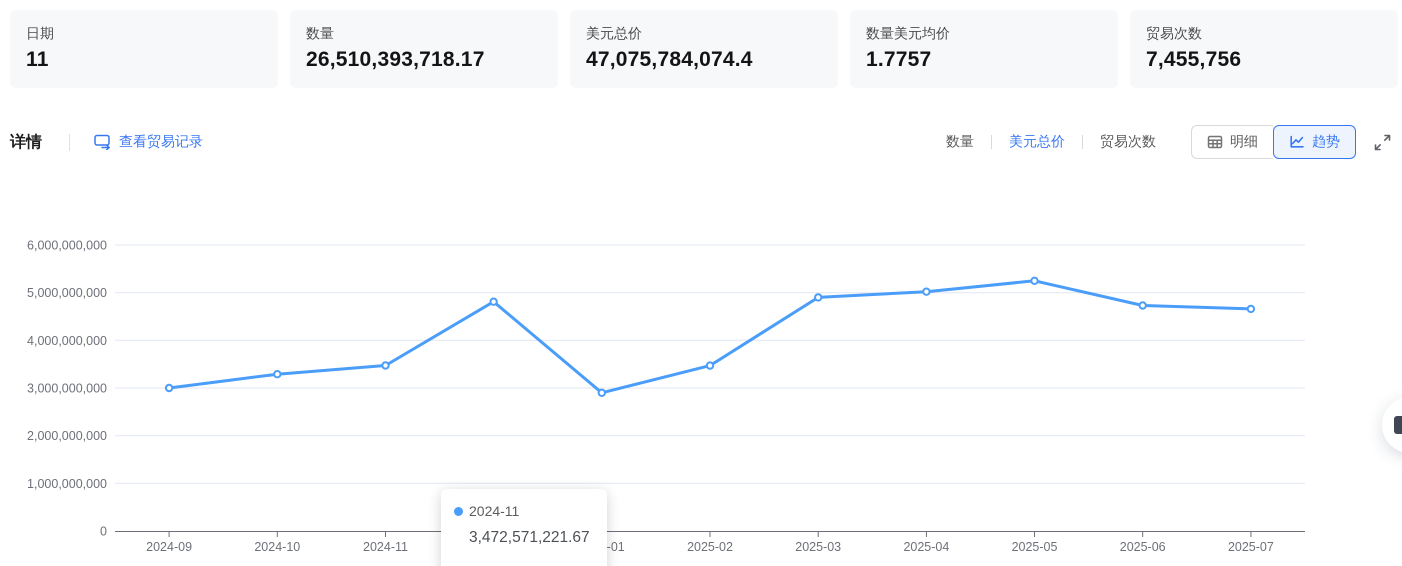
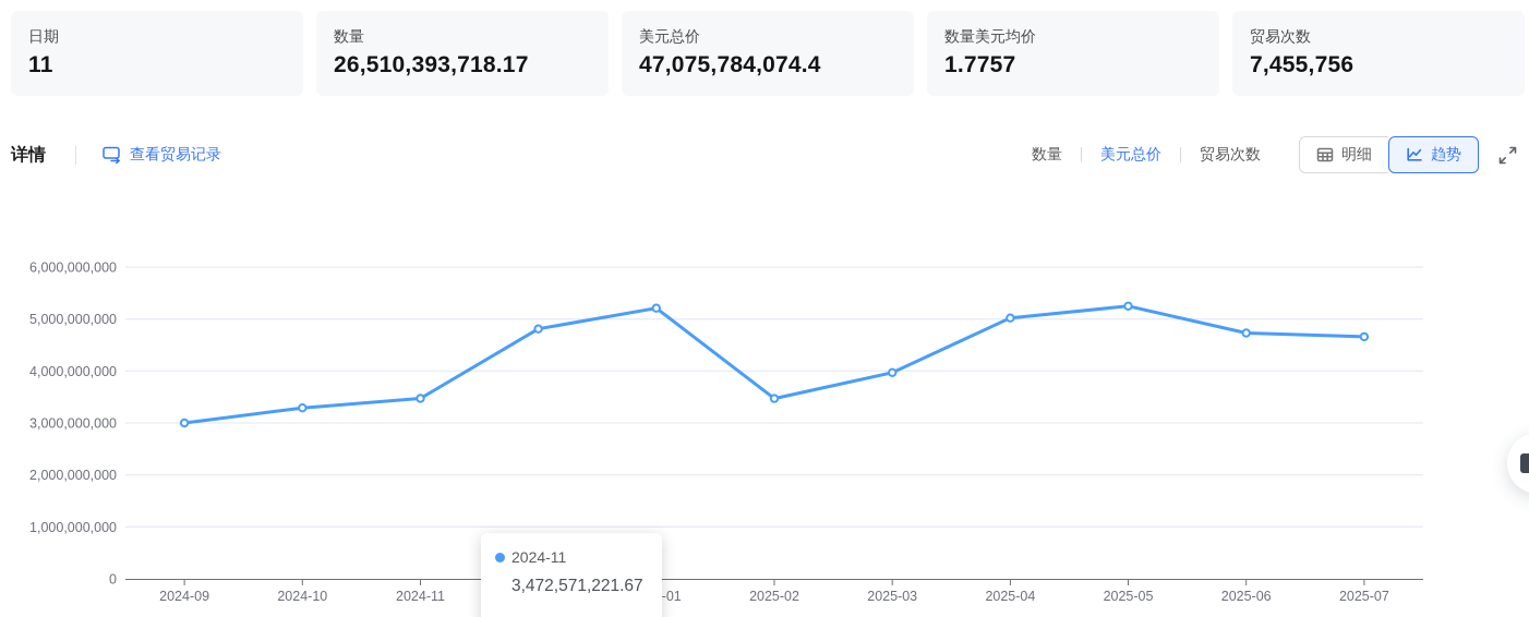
2025-01: 2900000000 -> 5200000000
2025-03: 4900000000 -> 4000000000
